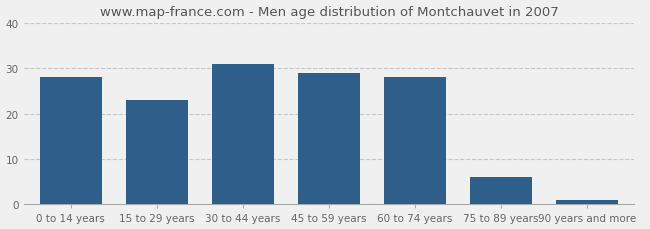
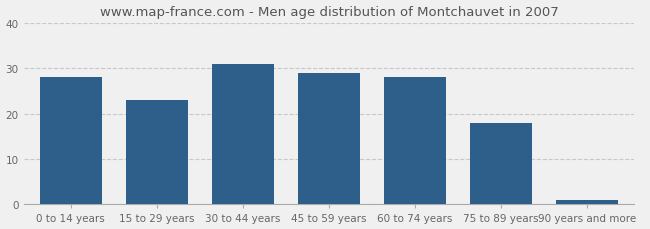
75 to 89 years: 6 -> 18
